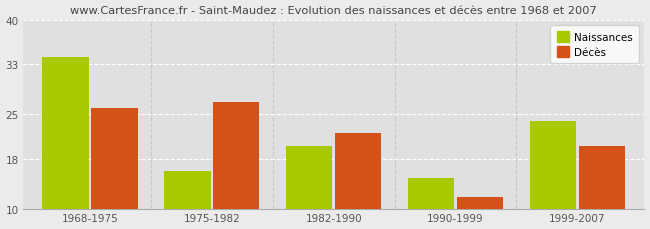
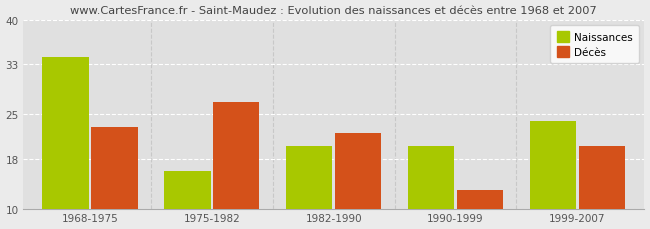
Décès/1968-1975: 26 -> 23
Naissances/1990-1999: 15 -> 20
Décès/1990-1999: 12 -> 13
